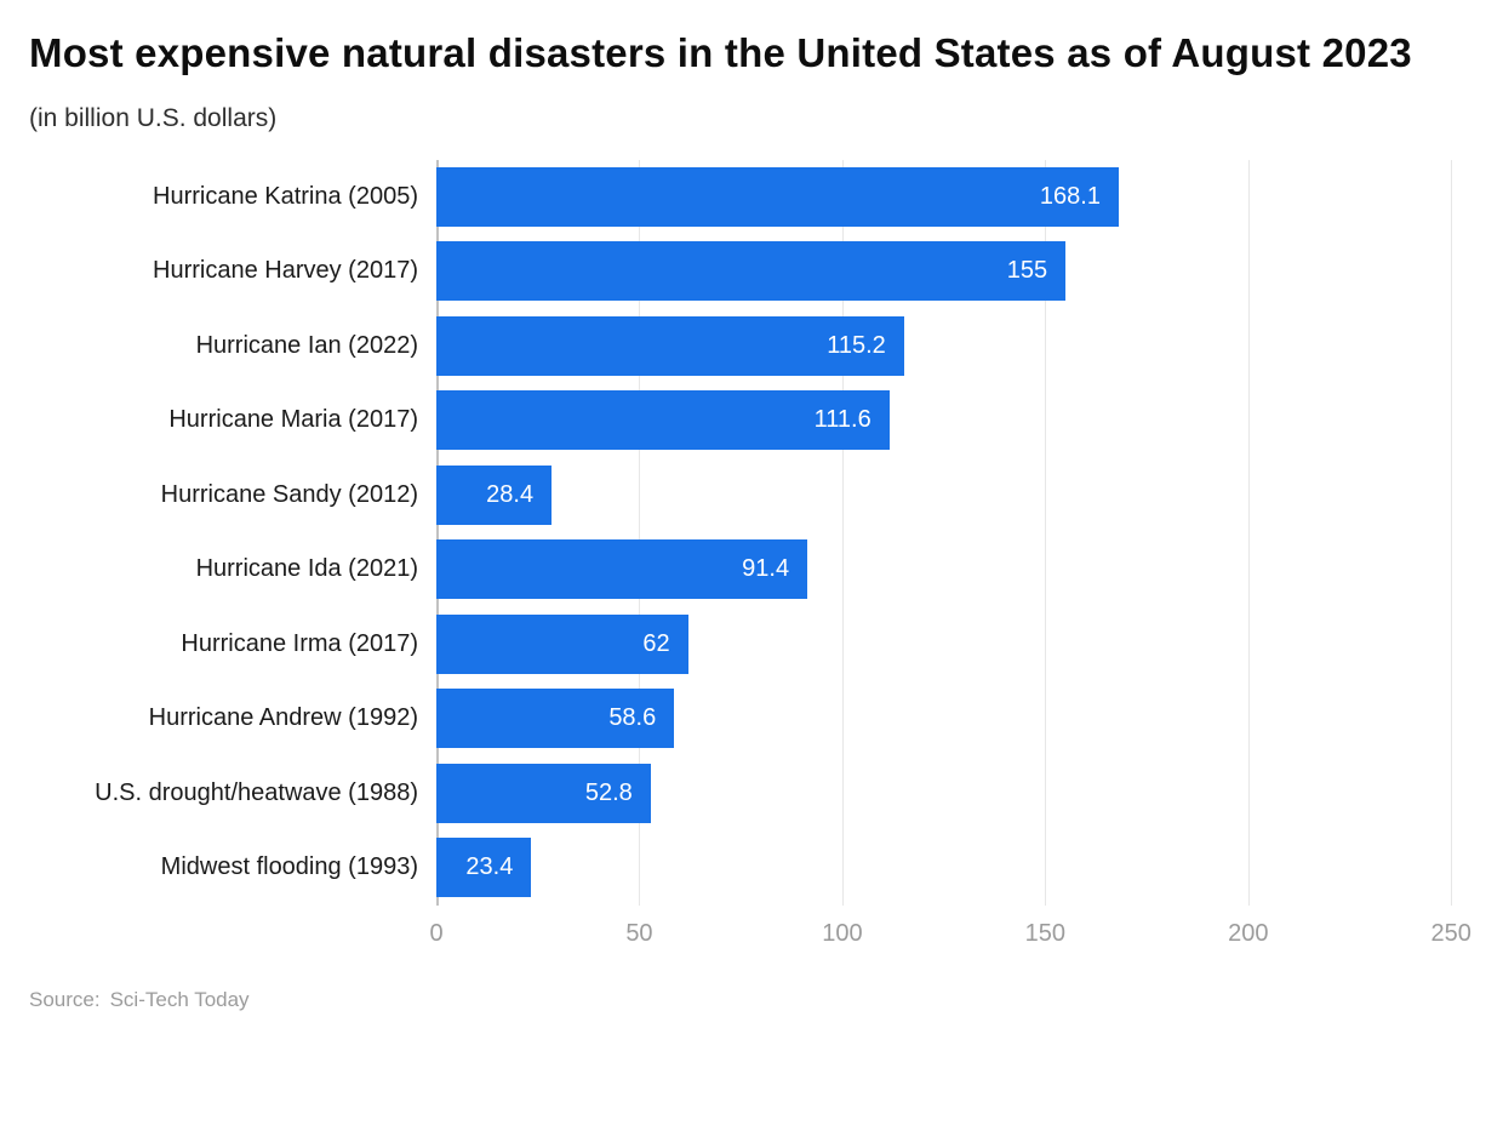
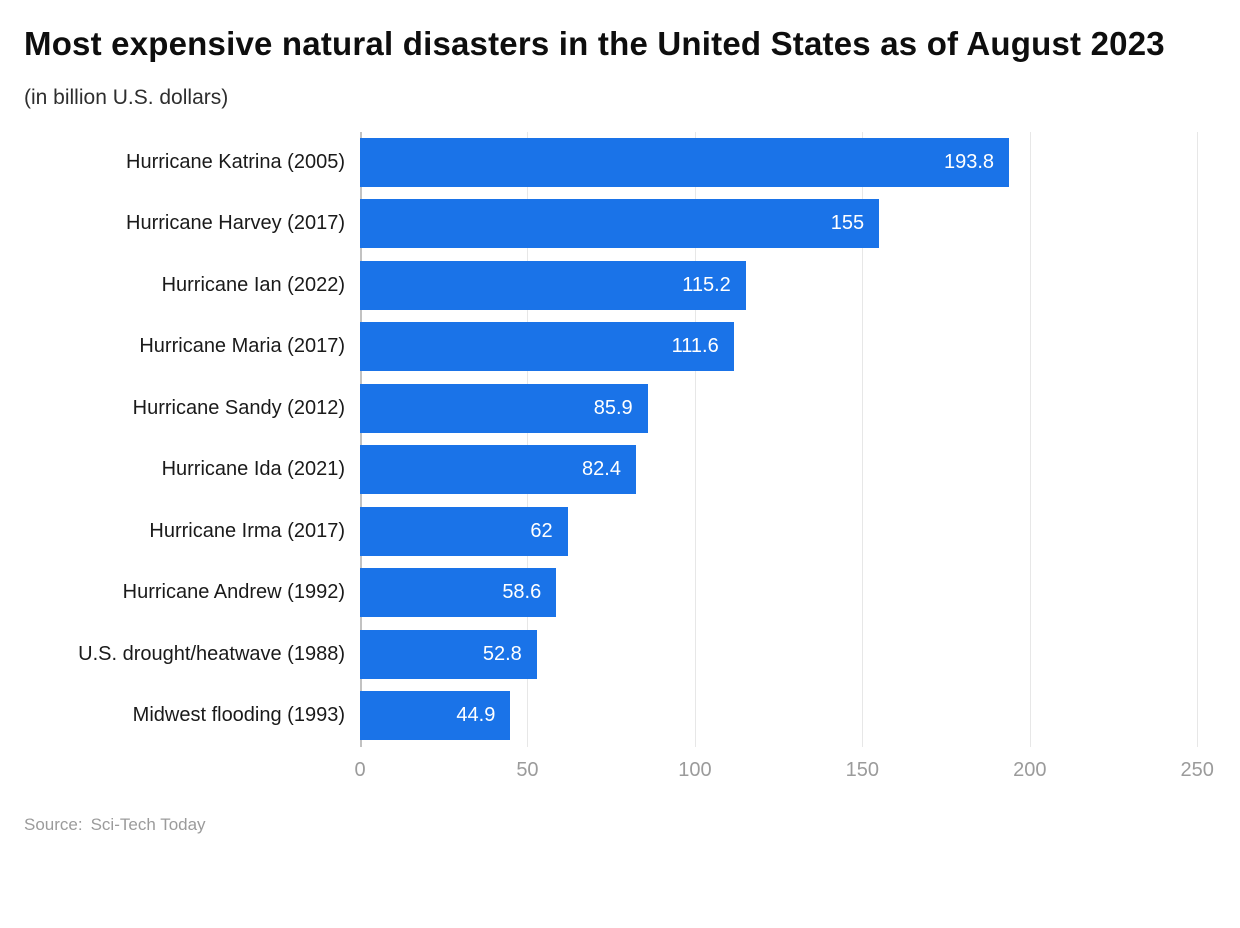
Hurricane Katrina (2005): 168.1 -> 193.8
Hurricane Sandy (2012): 28.4 -> 85.9
Hurricane Ida (2021): 91.4 -> 82.4
Midwest flooding (1993): 23.4 -> 44.9
